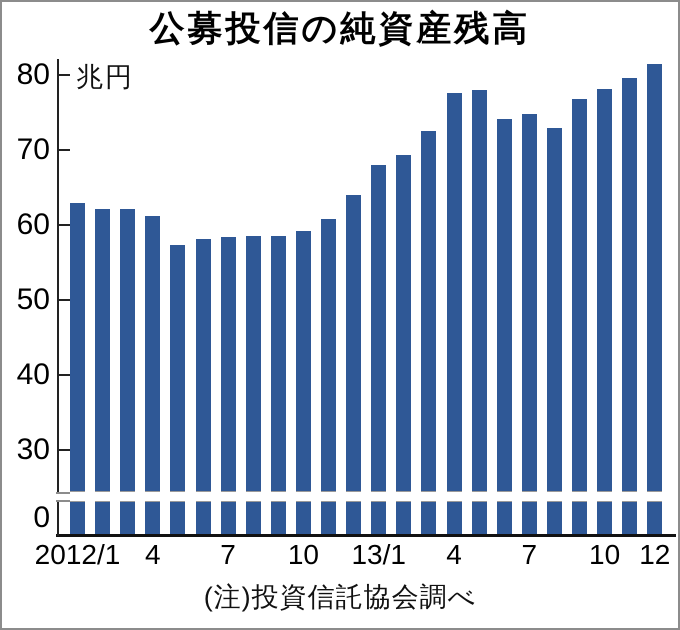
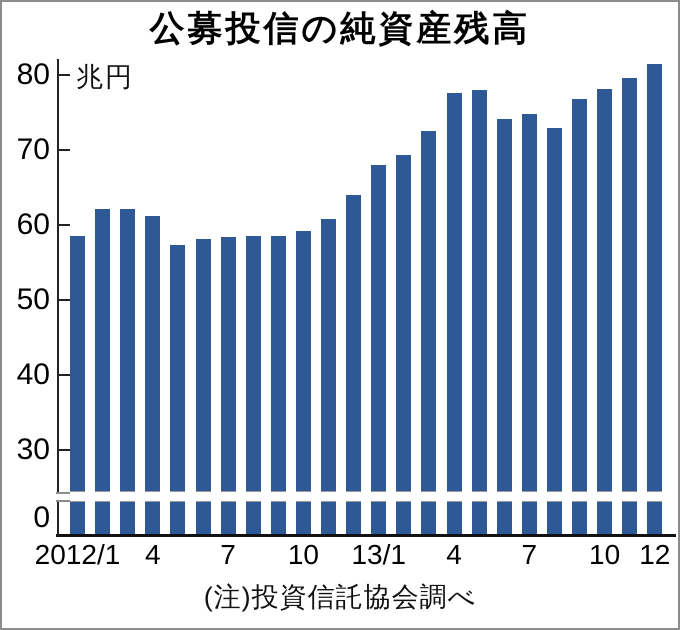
2012/1: 63 -> 59
